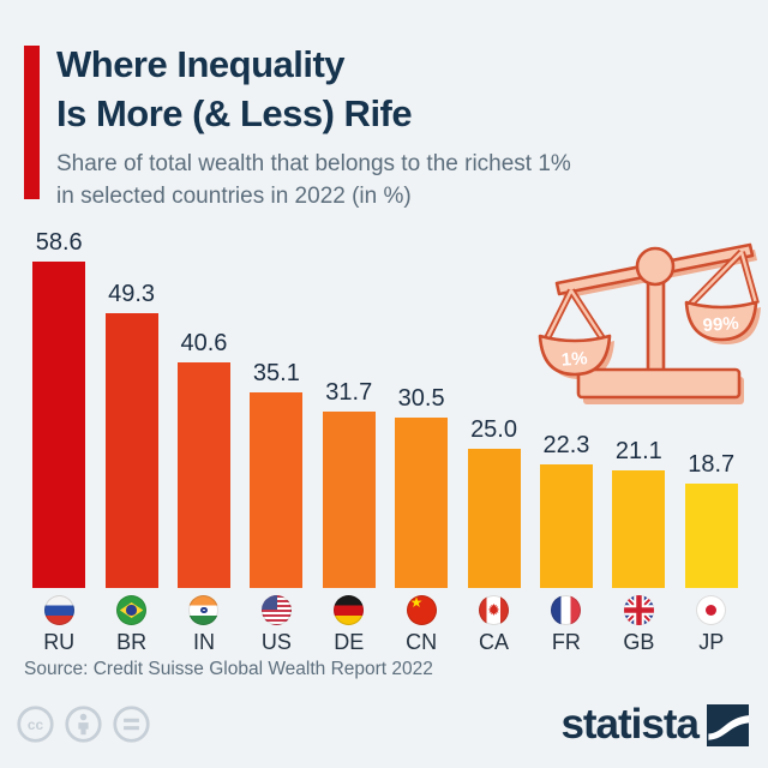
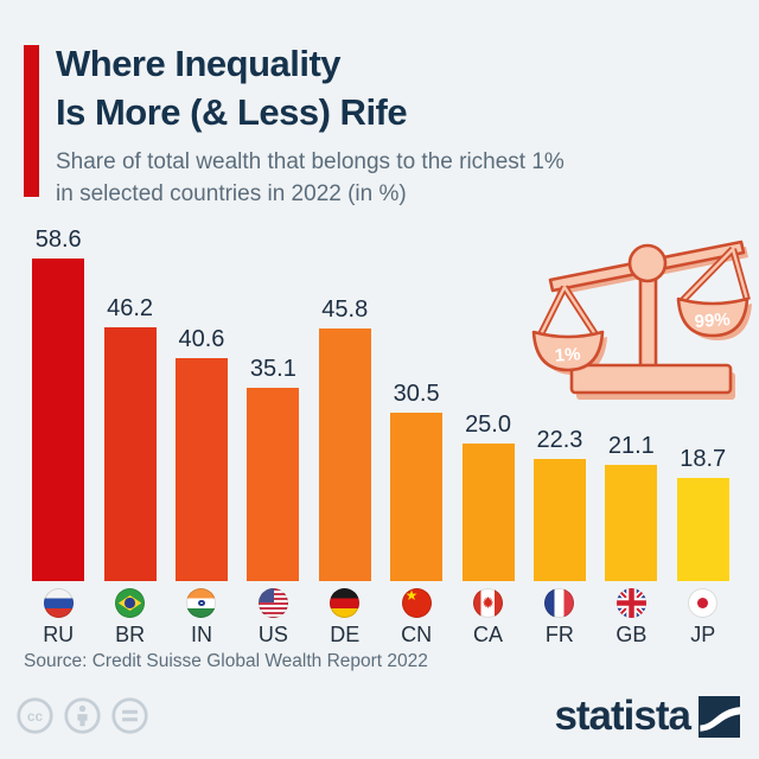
BR: 49.3 -> 46.2
DE: 31.7 -> 45.8
